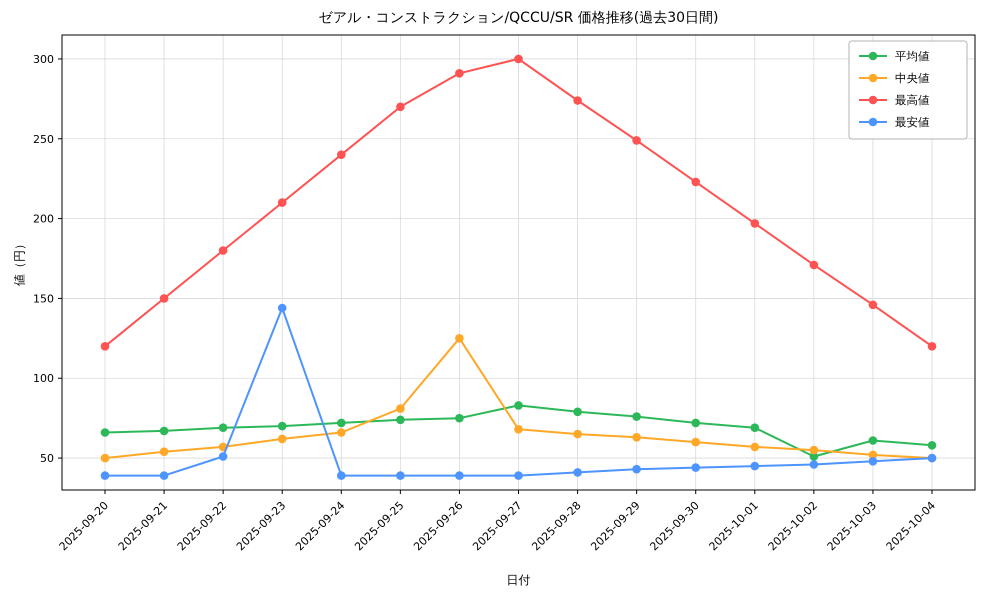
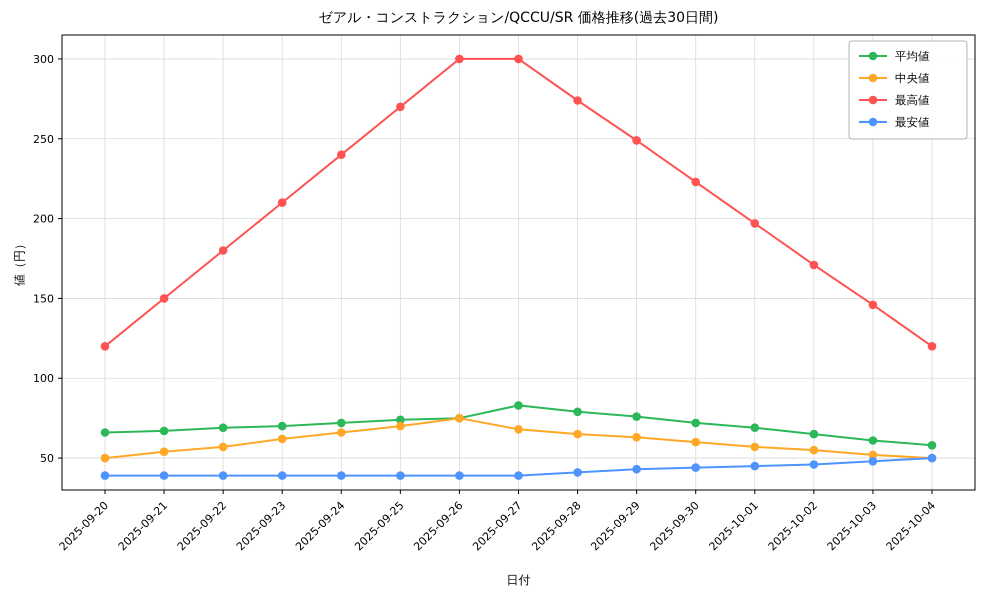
最安値/2025-09-22: 51 -> 39
最安値/2025-09-23: 144 -> 39
中央値/2025-09-25: 81 -> 70
中央値/2025-09-26: 125 -> 75
最高値/2025-09-26: 291 -> 300
平均値/2025-10-02: 51 -> 65
